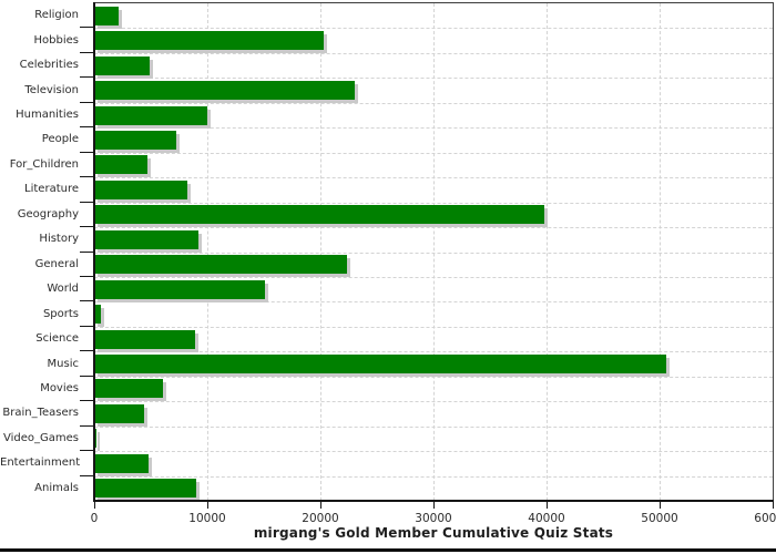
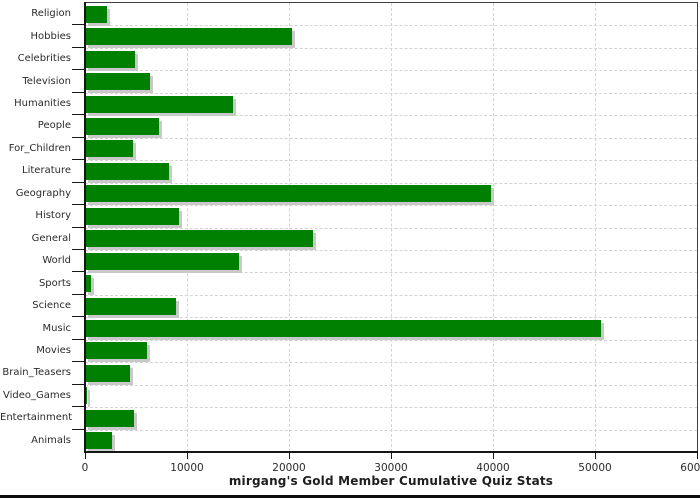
Television: 23000 -> 6000
Humanities: 10000 -> 14000
Animals: 9000 -> 3000
